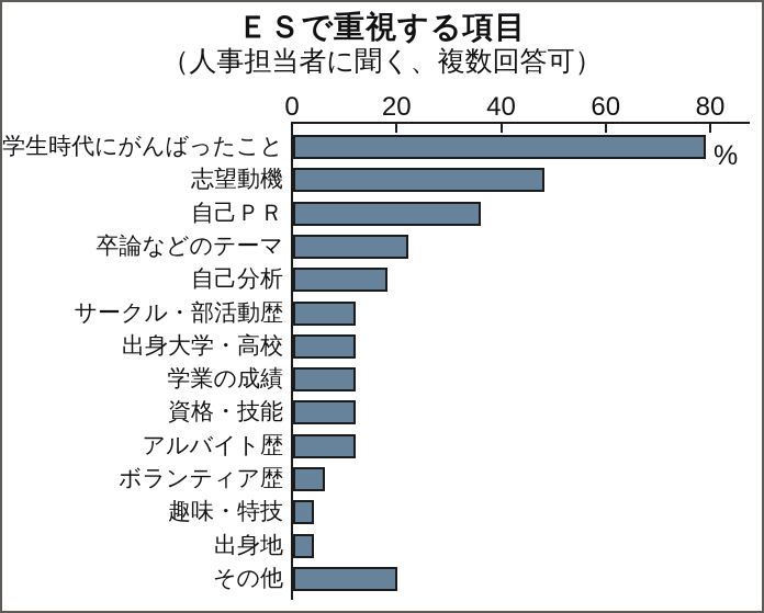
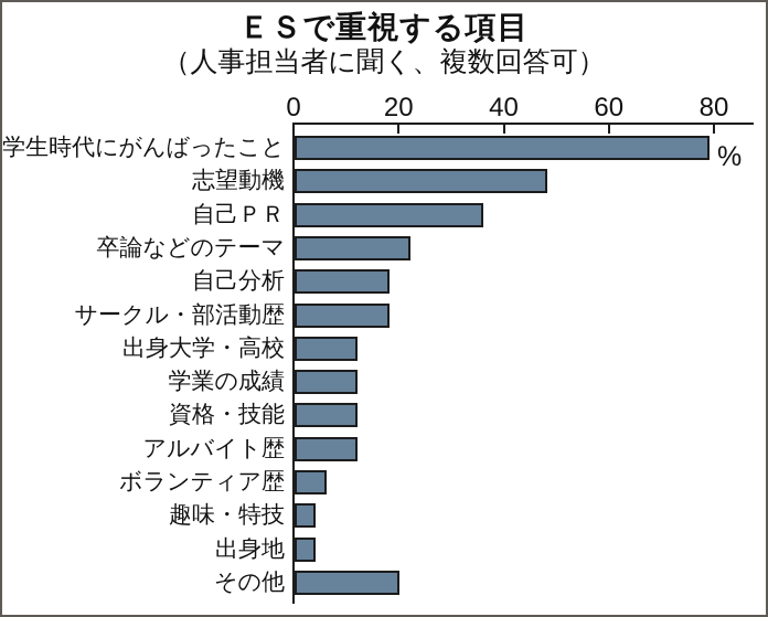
サークル・部活動歴: 12 -> 18
